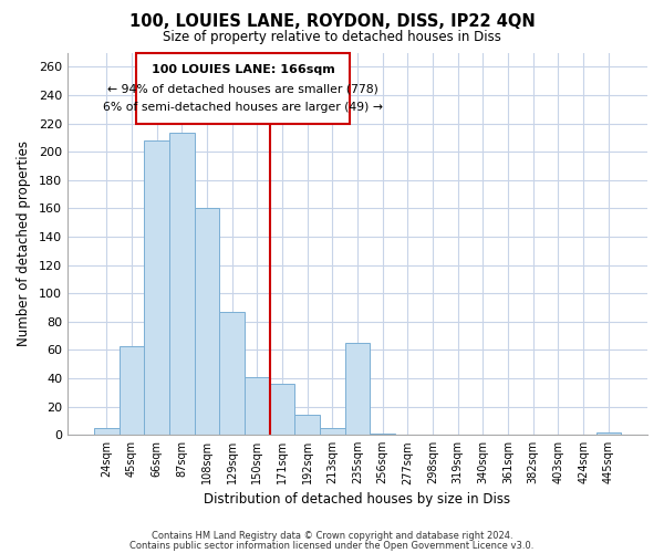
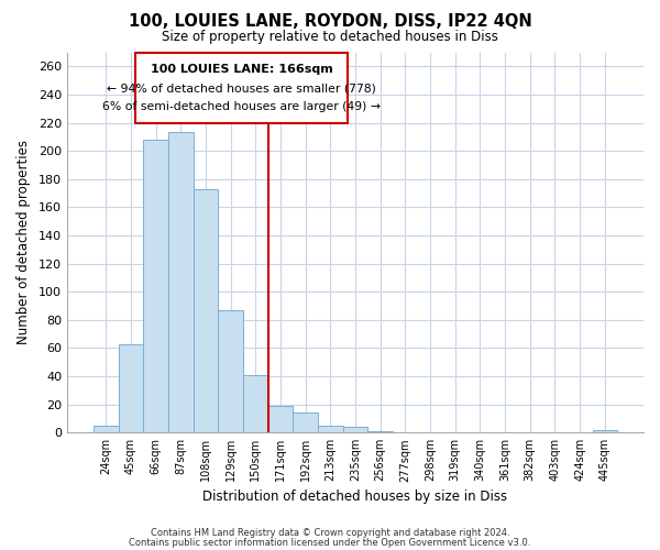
108sqm: 160 -> 173
171sqm: 36 -> 19
235sqm: 65 -> 4
